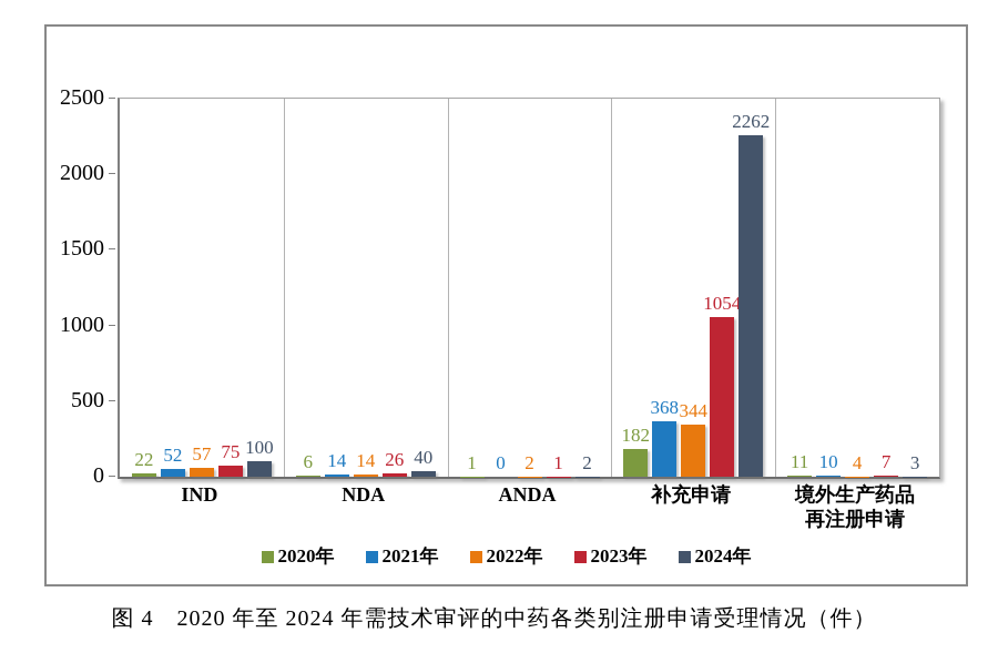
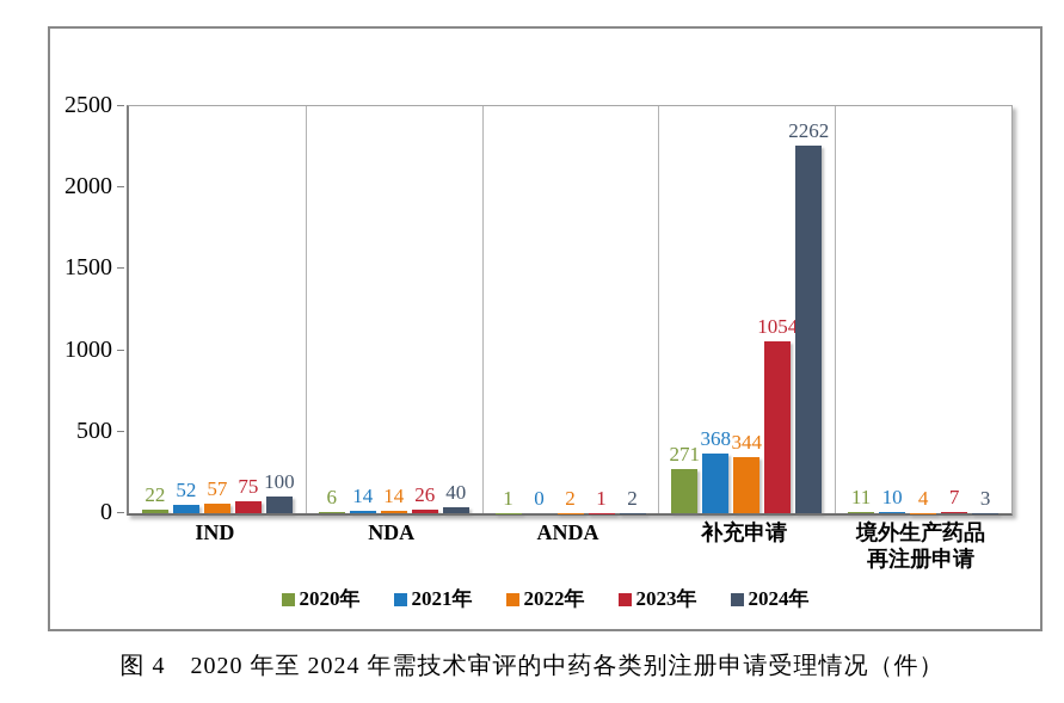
2020年/补充申请: 182 -> 271
